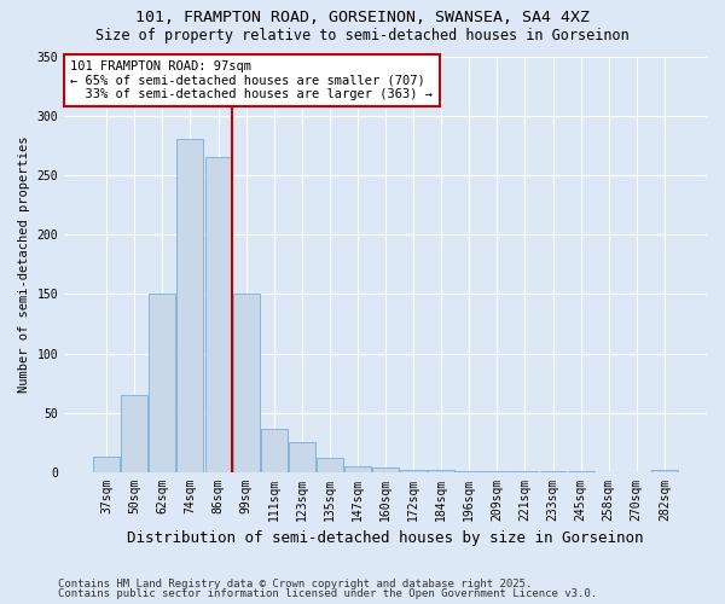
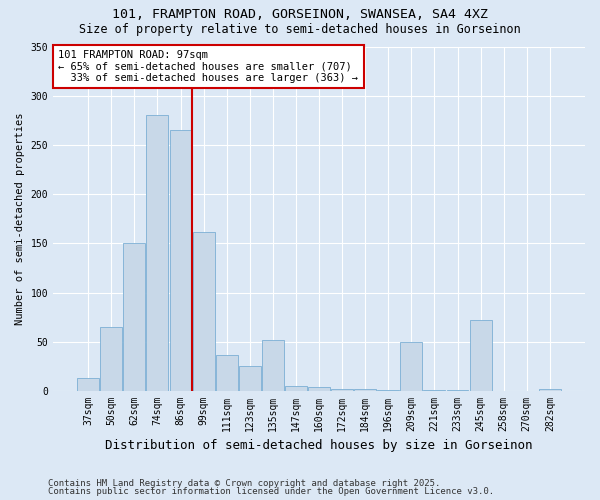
99sqm: 150 -> 162
135sqm: 12 -> 52
209sqm: 1 -> 50
245sqm: 1 -> 72
